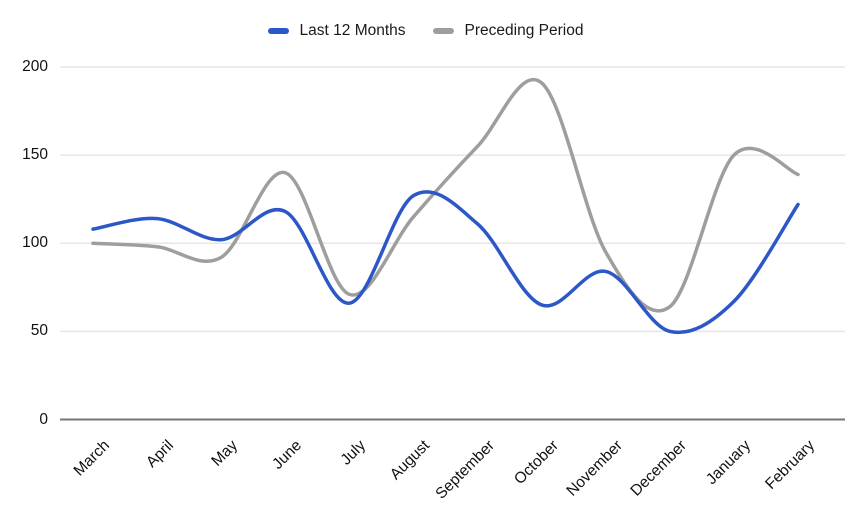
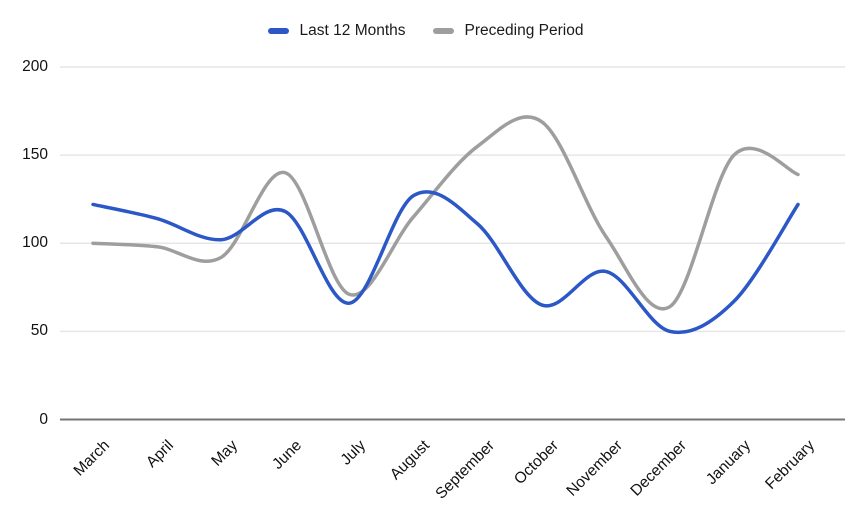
Last 12 Months/March: 108 -> 122
Preceding Period/October: 191 -> 169
Preceding Period/November: 95 -> 104
